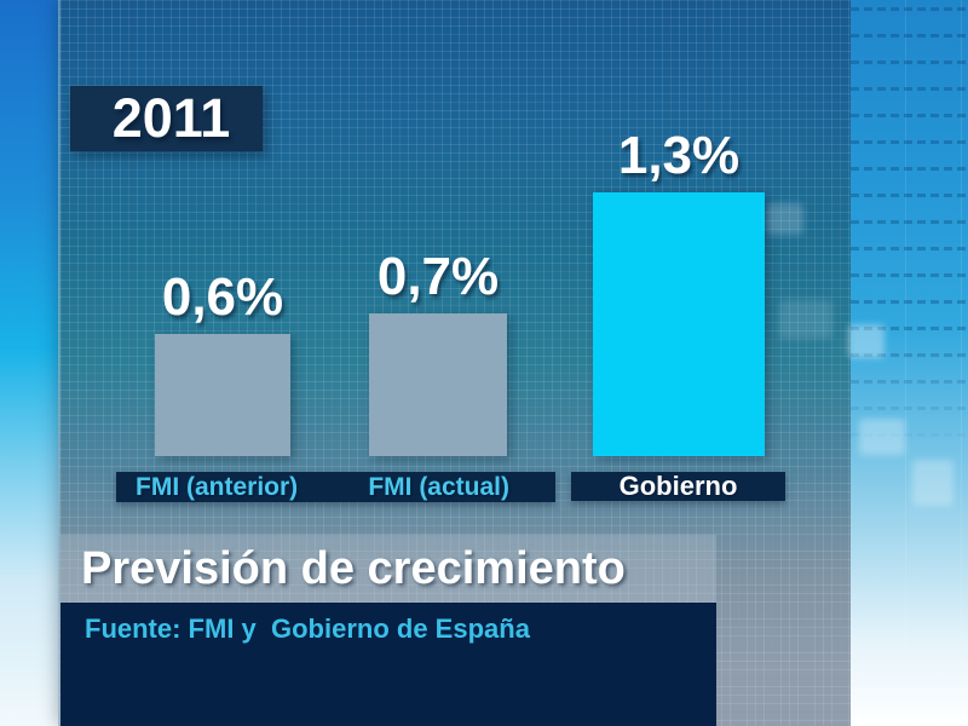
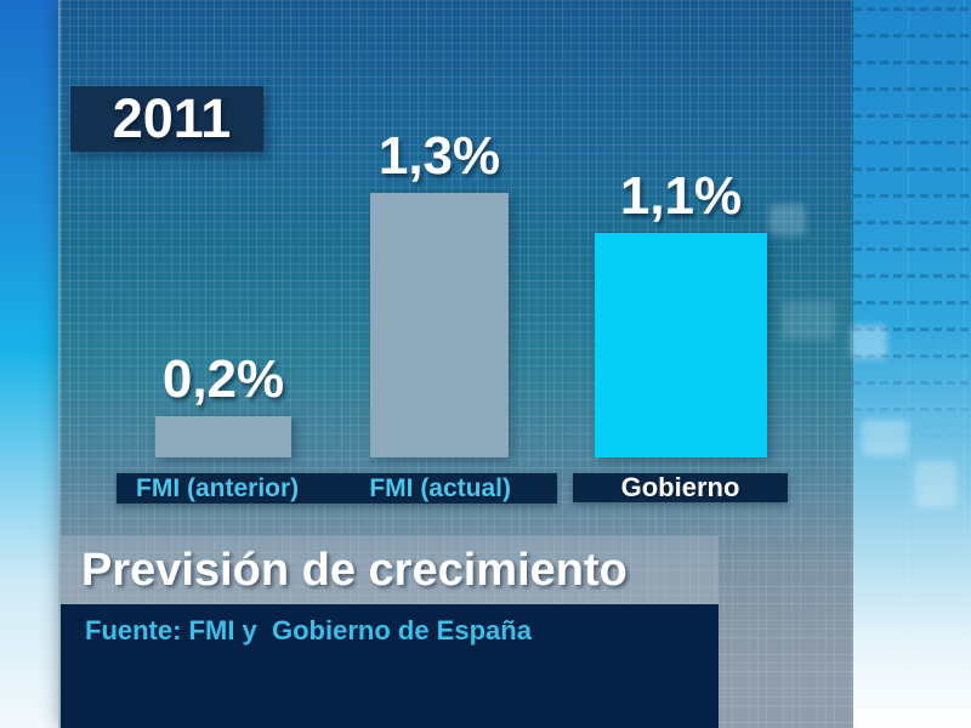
FMI (anterior): 0,6% -> 0,2%
FMI (actual): 0,7% -> 1,3%
Gobierno: 1,3% -> 1,1%
